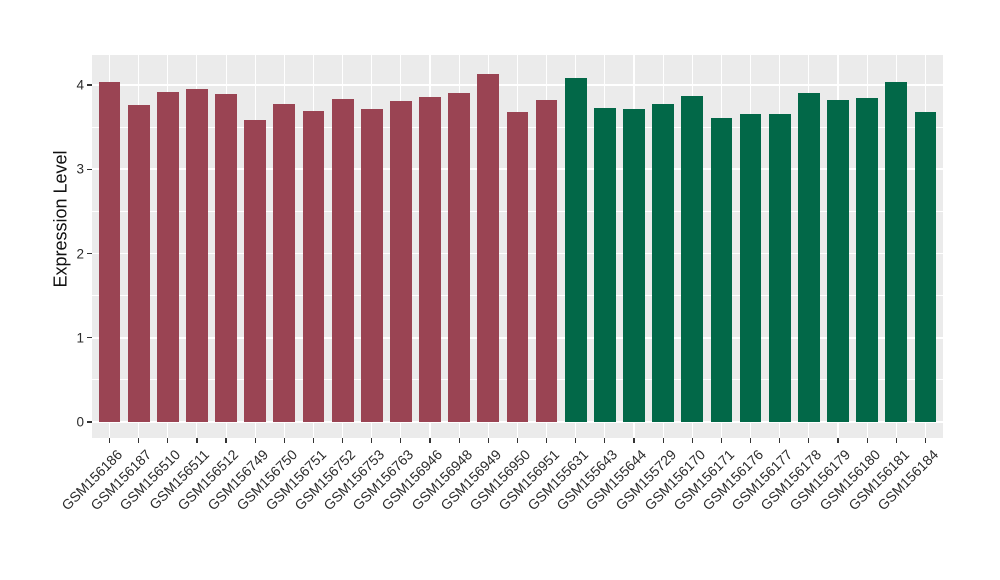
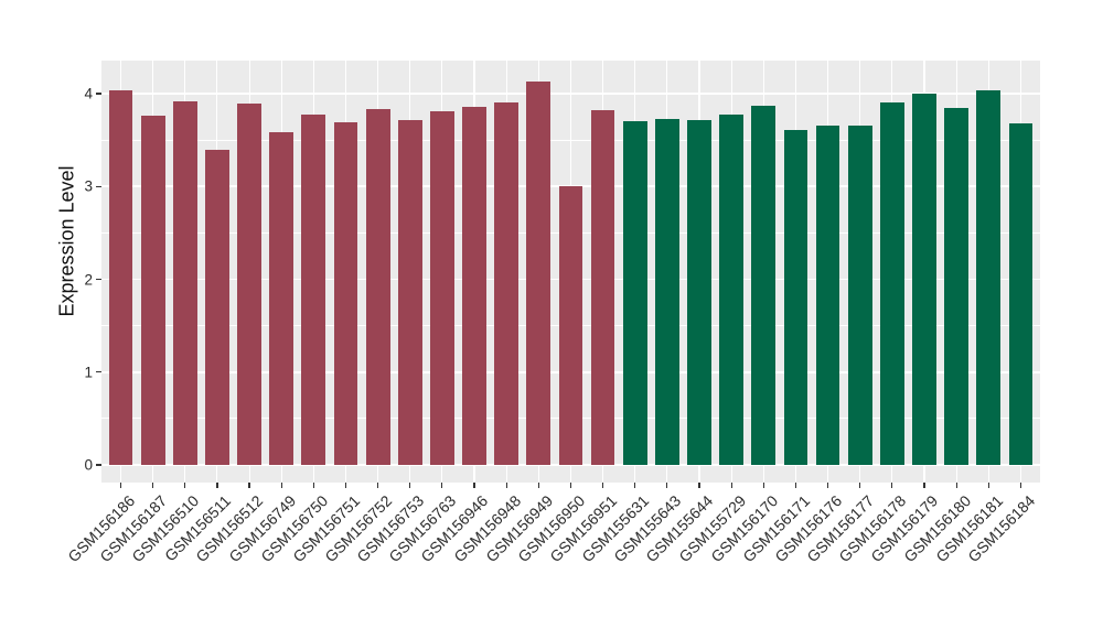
GSM156511: 4.0 -> 3.4
GSM156950: 3.7 -> 3.0
GSM155631: 4.1 -> 3.7
GSM156179: 3.8 -> 4.0
